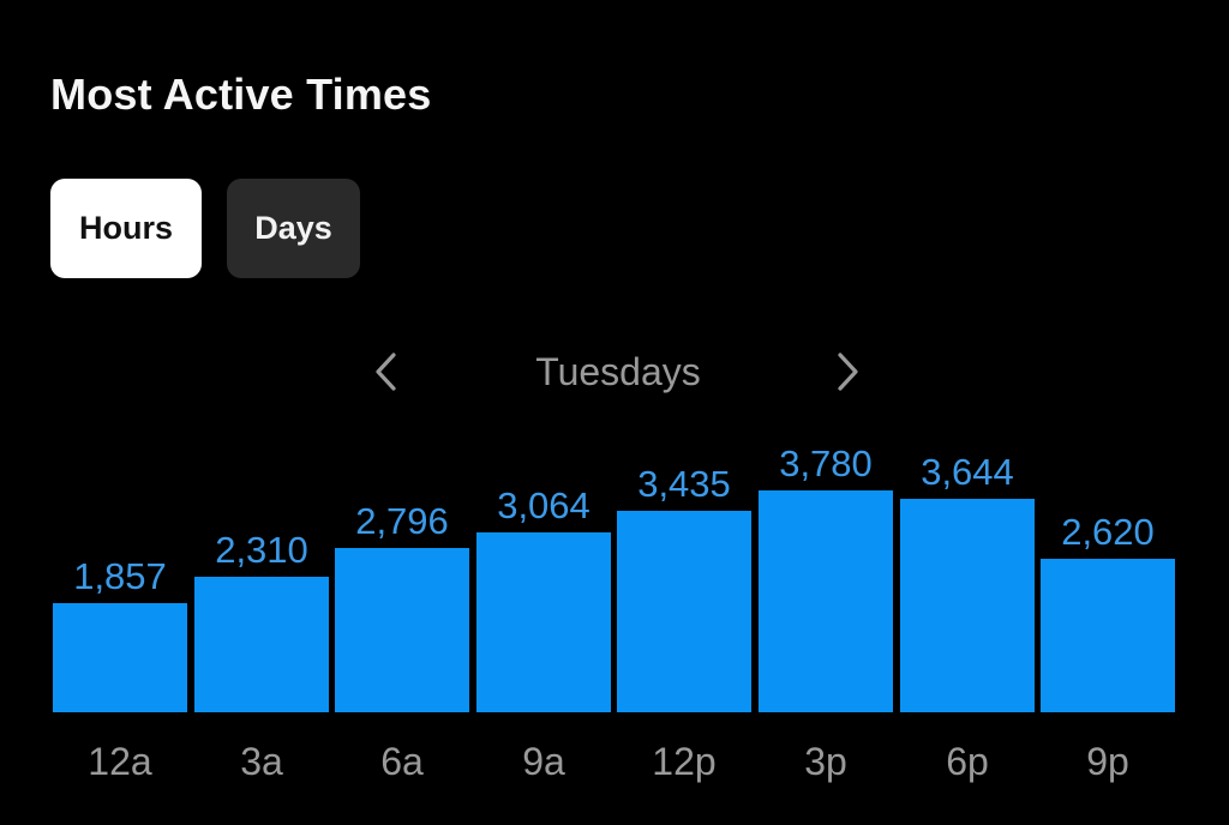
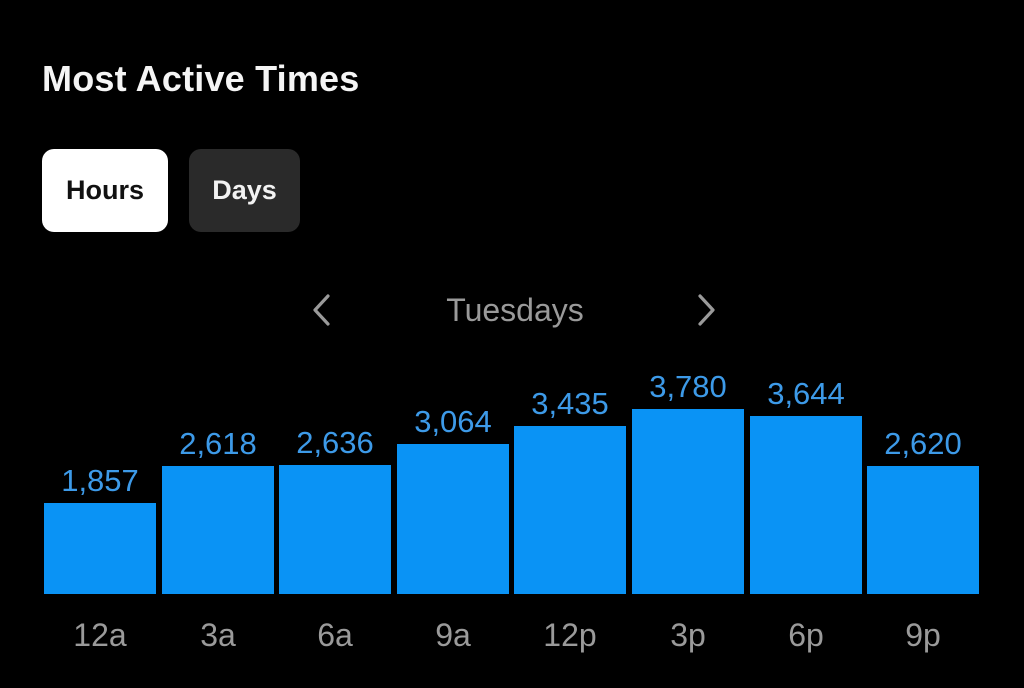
3a: 2,310 -> 2,618
6a: 2,796 -> 2,636
